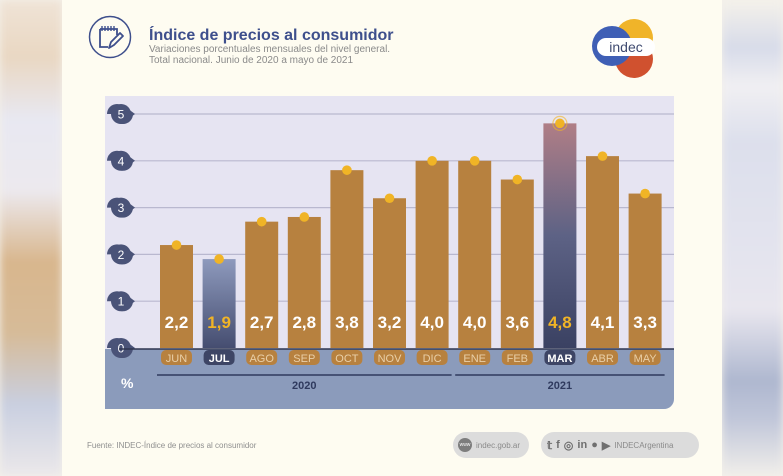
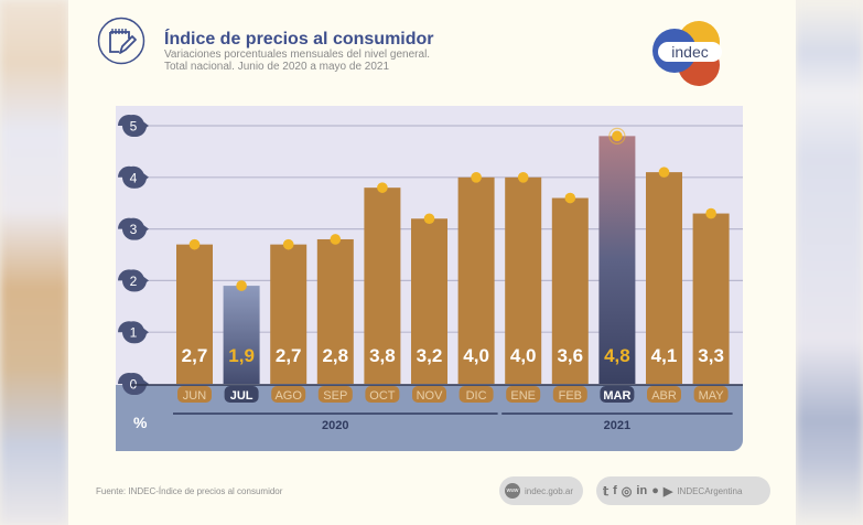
JUN: 2,2 -> 2,7
